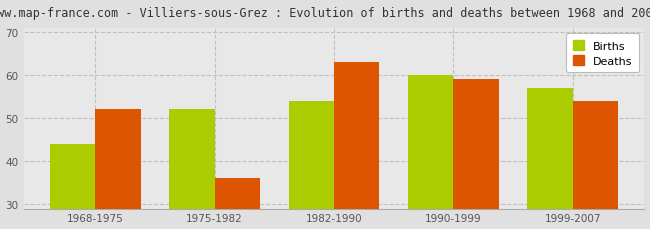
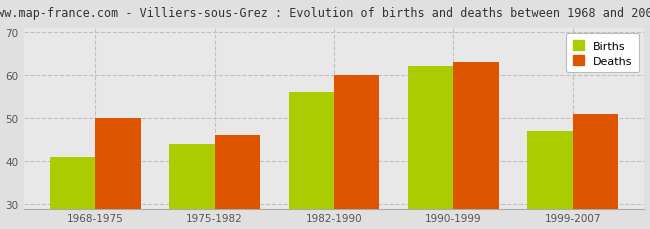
Births/1968-1975: 44 -> 41
Deaths/1968-1975: 52 -> 50
Births/1975-1982: 52 -> 44
Deaths/1975-1982: 36 -> 46
Births/1982-1990: 54 -> 56
Deaths/1982-1990: 63 -> 60
Births/1990-1999: 60 -> 62
Deaths/1990-1999: 59 -> 63
Births/1999-2007: 57 -> 47
Deaths/1999-2007: 54 -> 51
